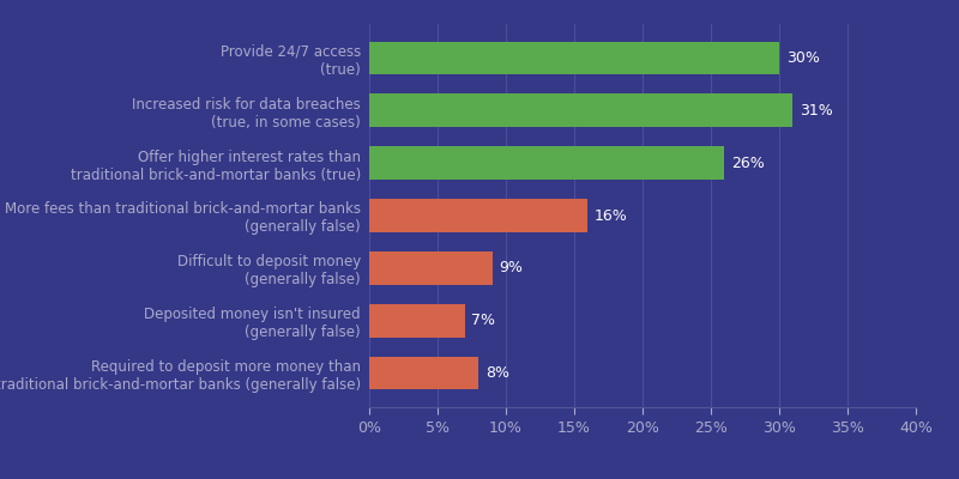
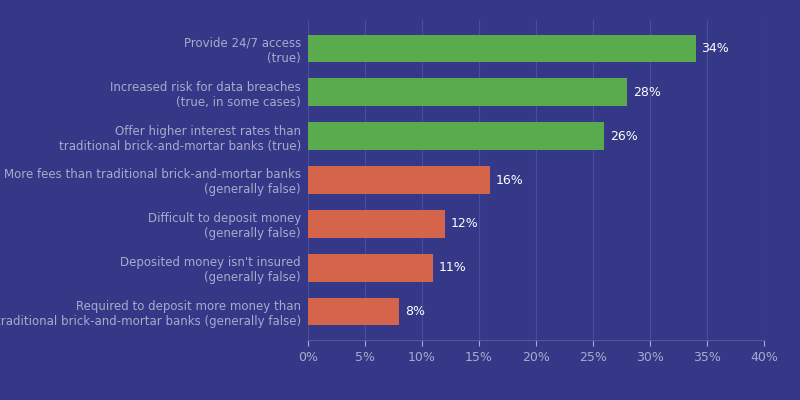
Provide 24/7 access (true): 30% -> 34%
Increased risk for data breaches (true, in some cases): 31% -> 28%
Difficult to deposit money (generally false): 9% -> 12%
Deposited money isn't insured (generally false): 7% -> 11%
